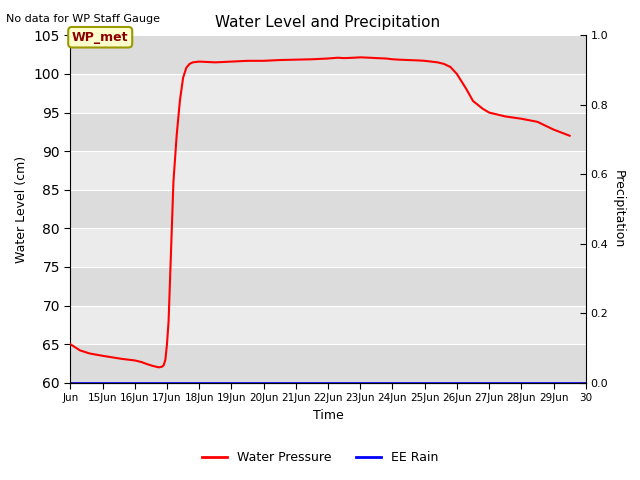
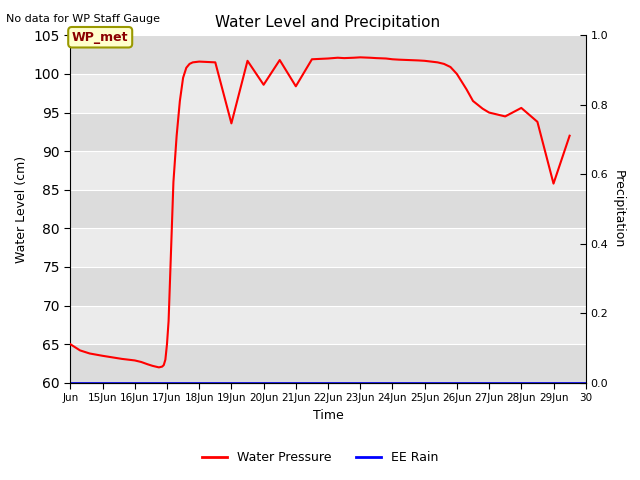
19Jun: 101.6 -> 93.6
20Jun: 101.7 -> 98.6
21Jun: 101.8 -> 98.4
28Jun: 94.2 -> 95.6
29Jun: 92.8 -> 85.8
